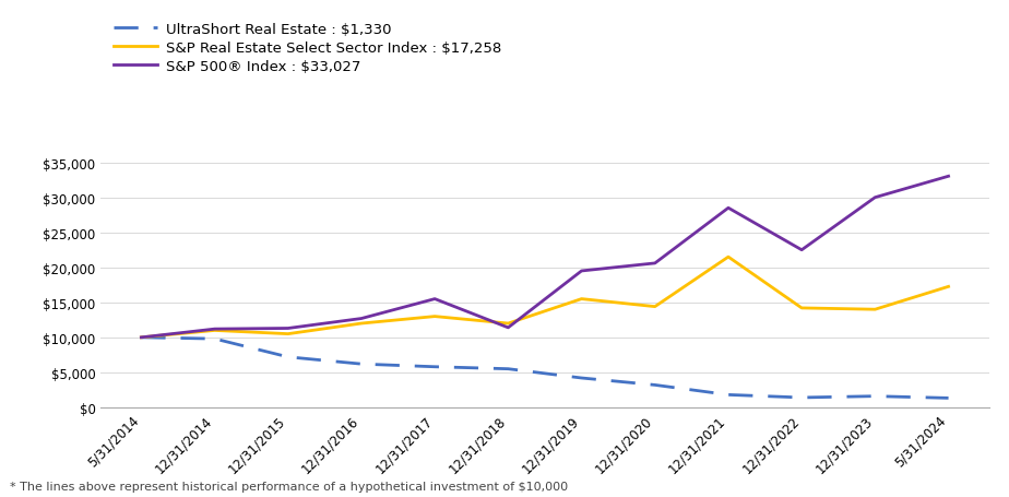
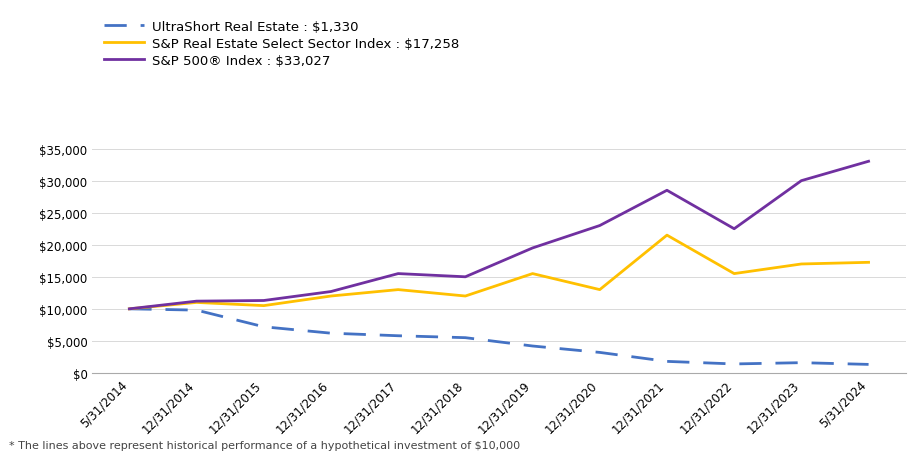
S&P 500® Index : $33,027/12/31/2018: $11,400 -> $15,000
S&P Real Estate Select Sector Index : $17,258/12/31/2020: $14,400 -> $13,000
S&P 500® Index : $33,027/12/31/2020: $20,600 -> $23,000
S&P Real Estate Select Sector Index : $17,258/12/31/2022: $14,200 -> $15,500
S&P Real Estate Select Sector Index : $17,258/12/31/2023: $14,000 -> $17,000
